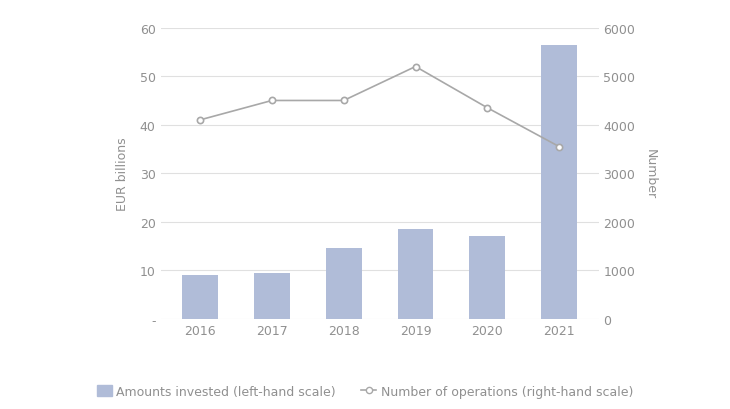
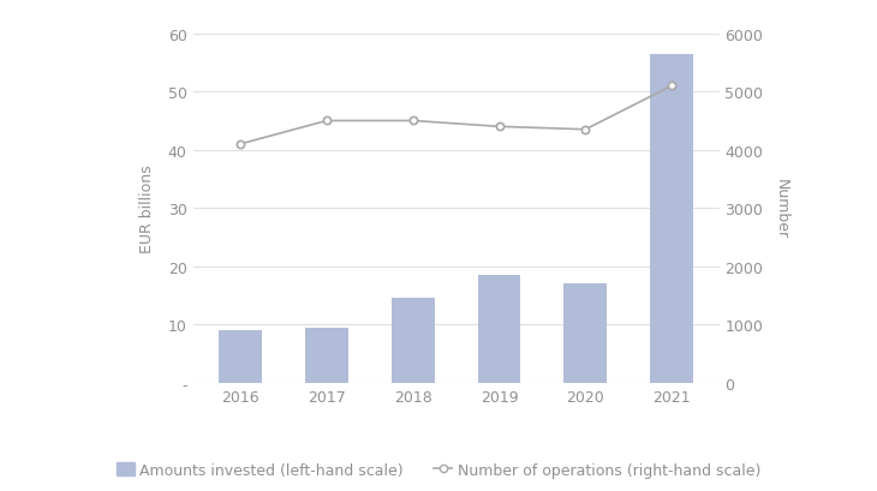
Number of operations (right-hand scale)/2019: 5200 -> 4400
Number of operations (right-hand scale)/2021: 3550 -> 5100
